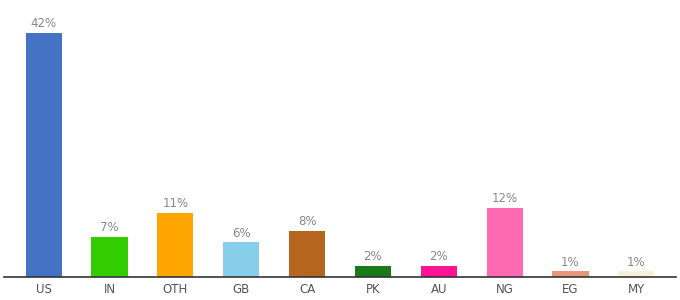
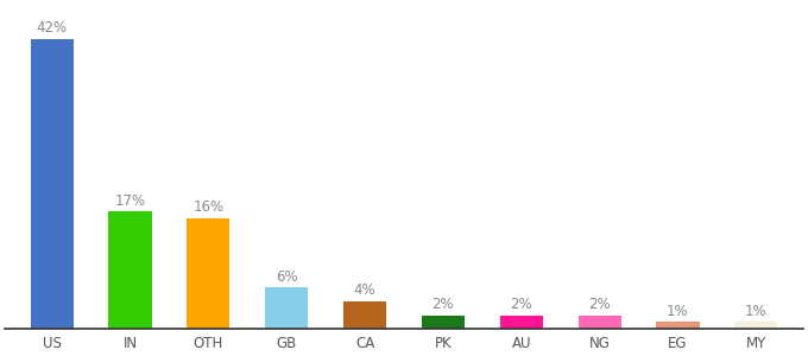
IN: 7% -> 17%
OTH: 11% -> 16%
CA: 8% -> 4%
NG: 12% -> 2%
